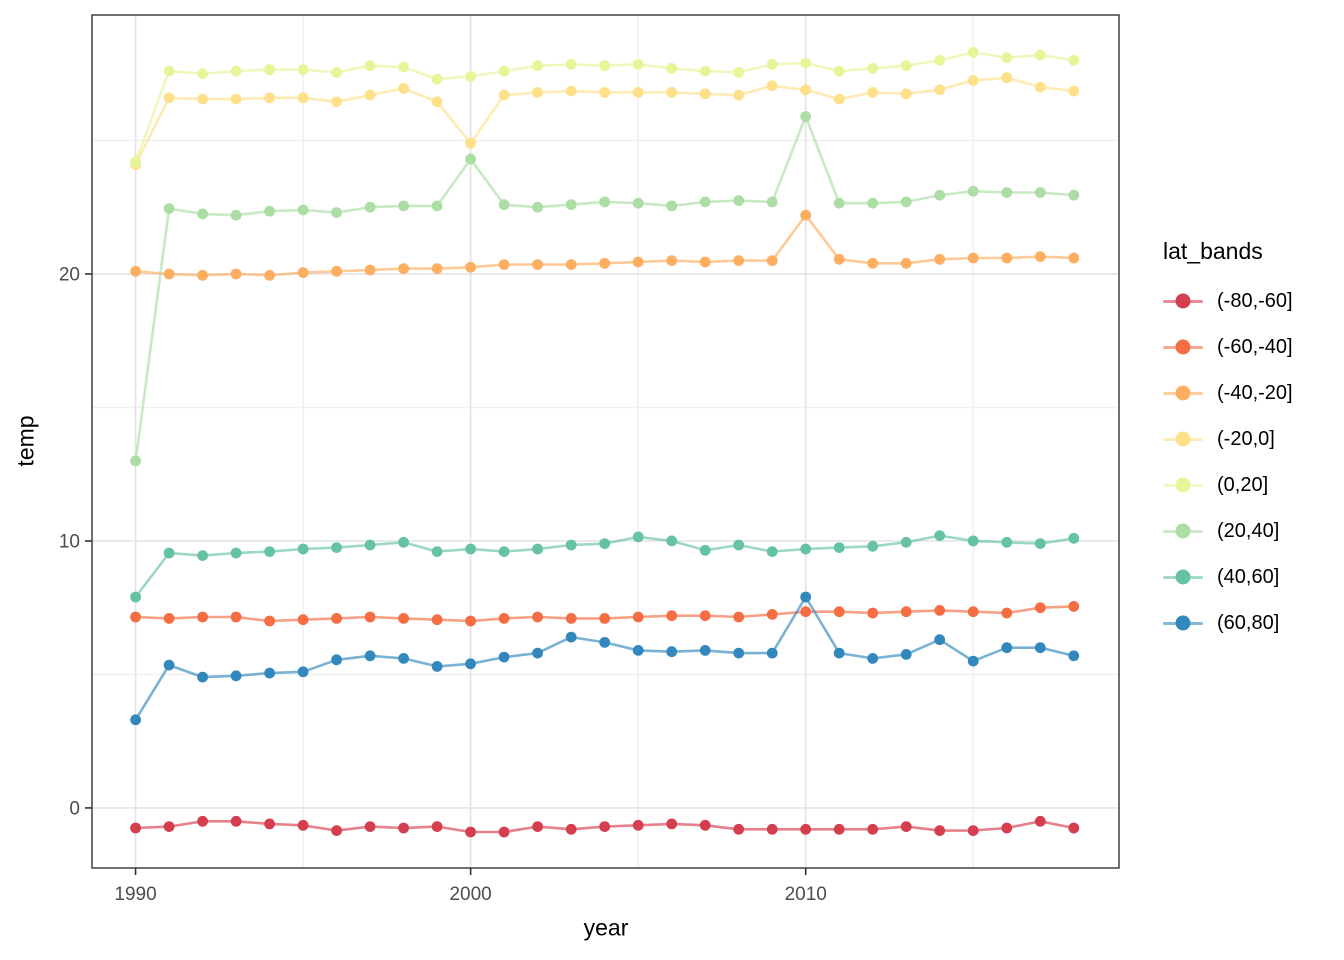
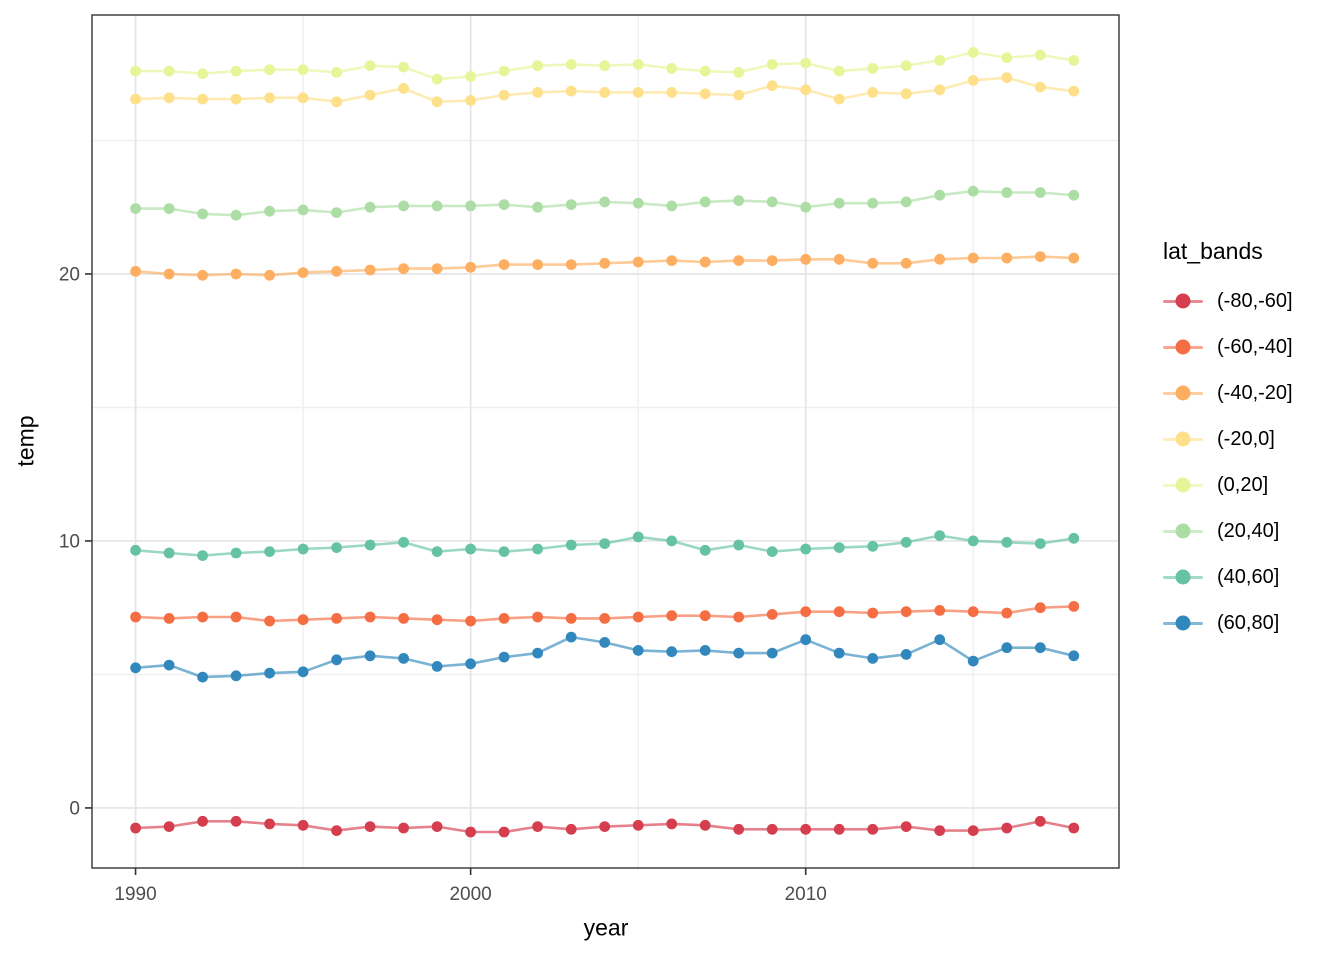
(-20,0]/1990: 24.1 -> 26.6
(0,20]/1990: 24.2 -> 27.6
(20,40]/1990: 13.0 -> 22.4
(40,60]/1990: 7.9 -> 9.7
(60,80]/1990: 3.3 -> 5.2
(-20,0]/2000: 24.9 -> 26.5
(20,40]/2000: 24.3 -> 22.6
(-40,-20]/2010: 22.2 -> 20.6
(20,40]/2010: 25.9 -> 22.5
(60,80]/2010: 7.9 -> 6.3
